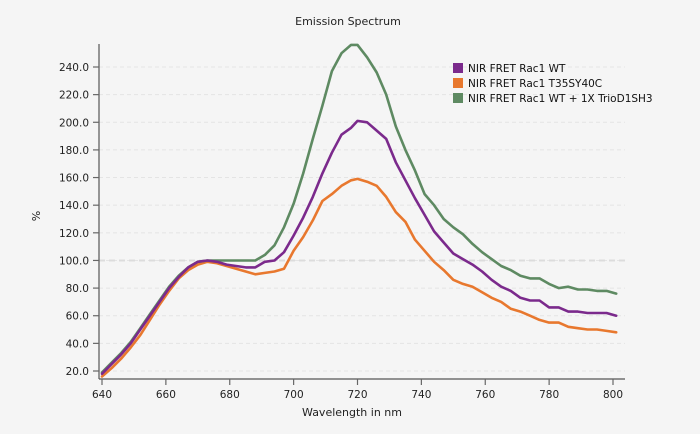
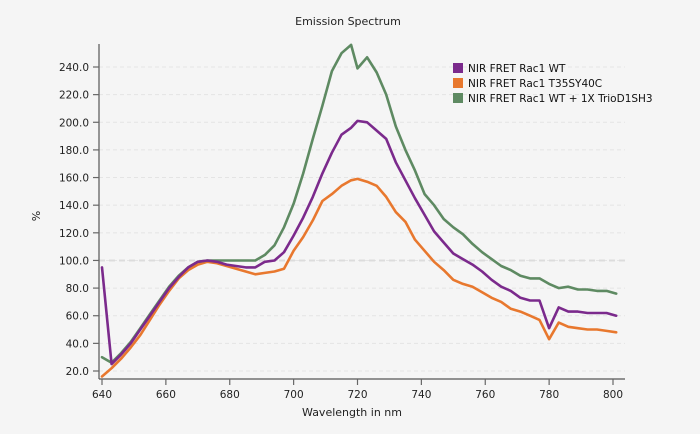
NIR FRET Rac1 WT/640: 18 -> 95
NIR FRET Rac1 WT + 1X TrioD1SH3/640: 19 -> 30
NIR FRET Rac1 WT + 1X TrioD1SH3/720: 256 -> 239
NIR FRET Rac1 WT/780: 66 -> 51
NIR FRET Rac1 T35SY40C/780: 55 -> 43
